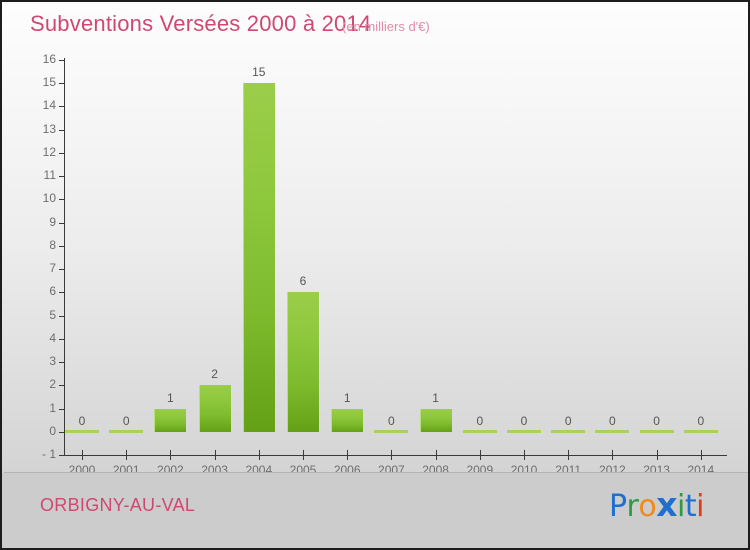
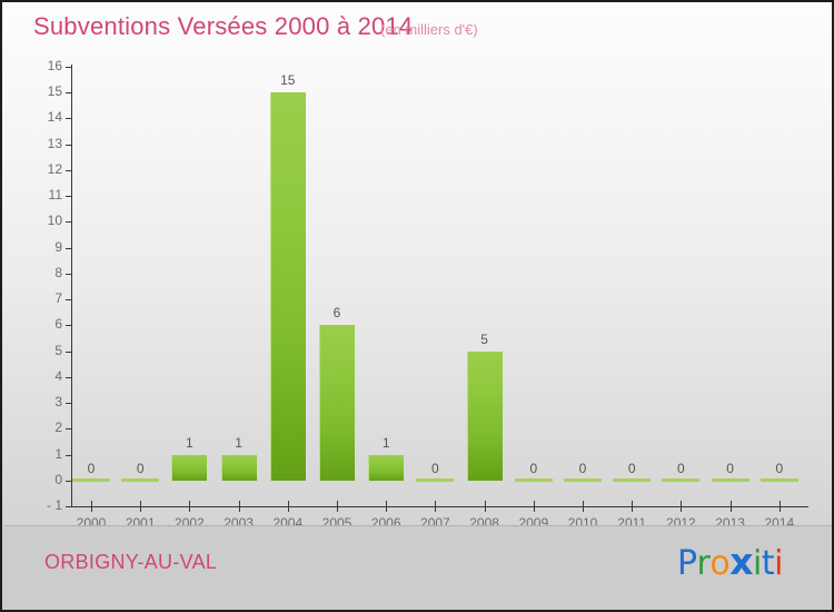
2003: 2 -> 1
2008: 1 -> 5
